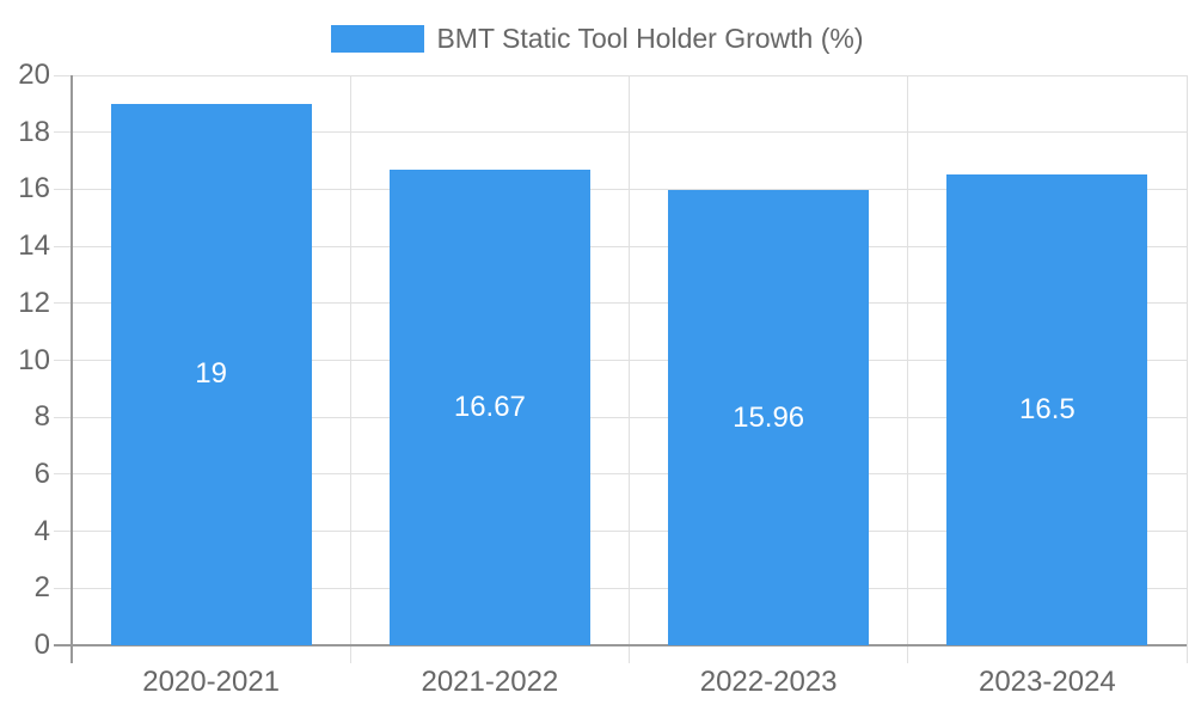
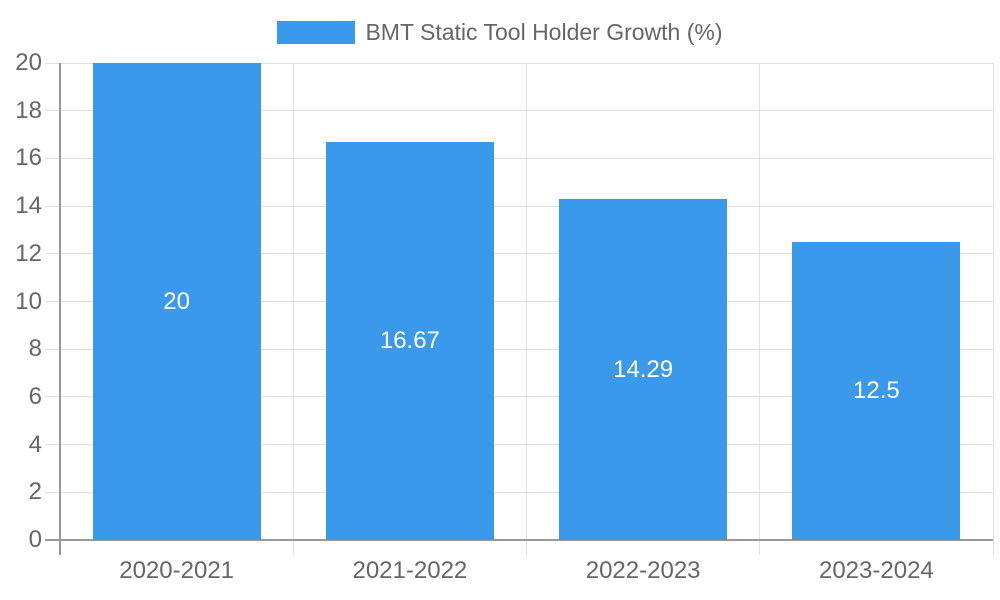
2020-2021: 19 -> 20
2022-2023: 15.96 -> 14.29
2023-2024: 16.5 -> 12.5
